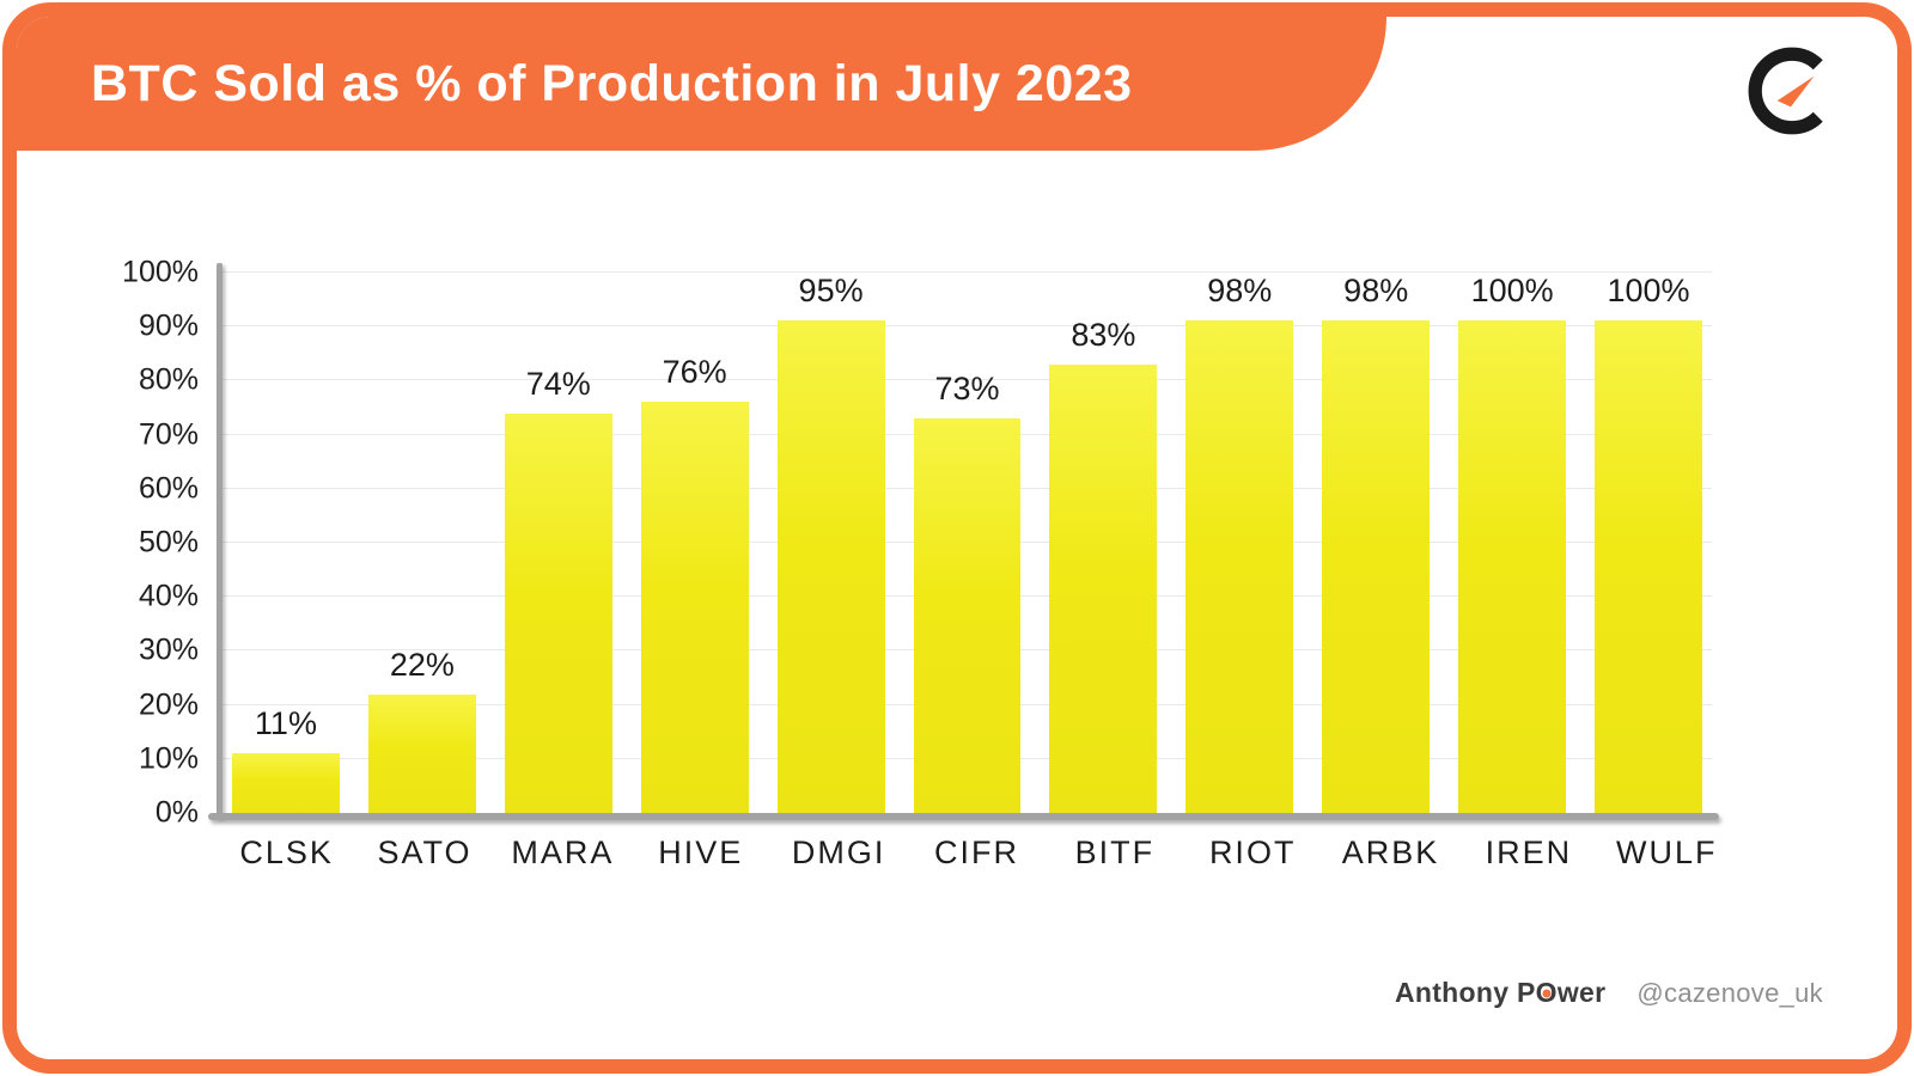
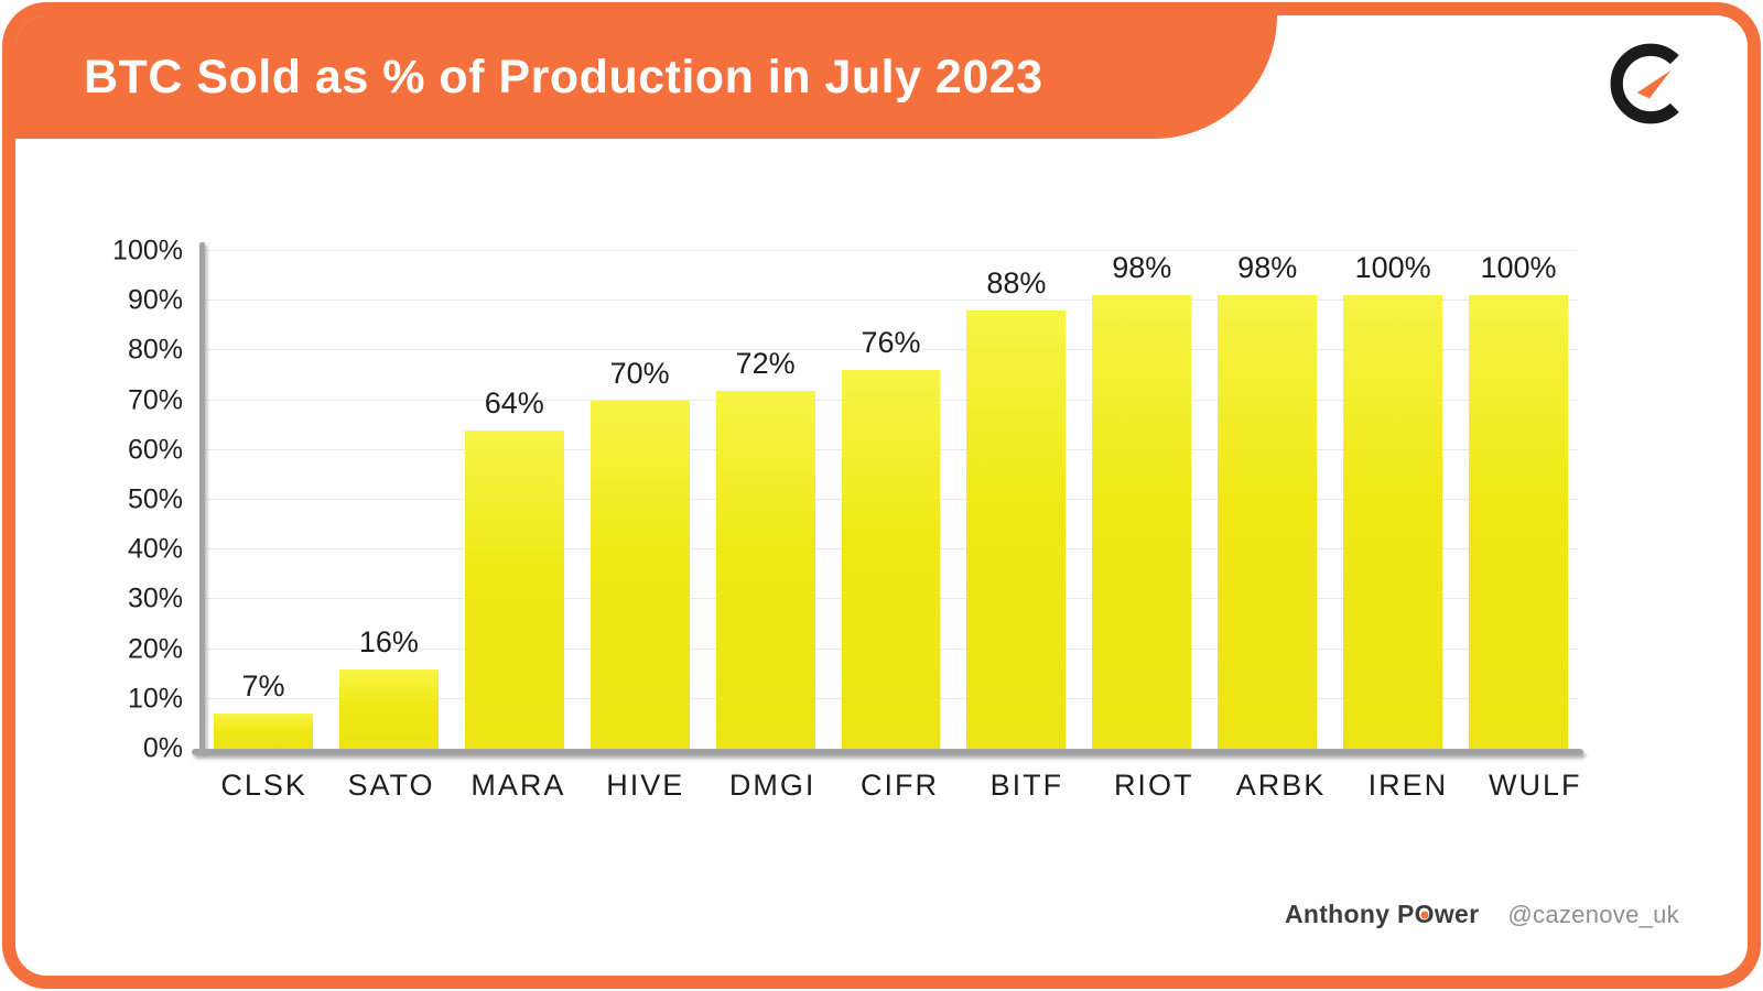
CLSK: 11% -> 7%
SATO: 22% -> 16%
MARA: 74% -> 64%
HIVE: 76% -> 70%
DMGI: 95% -> 72%
CIFR: 73% -> 76%
BITF: 83% -> 88%
